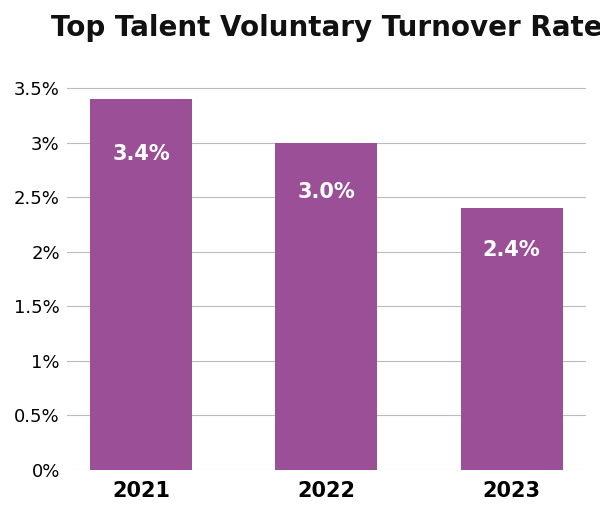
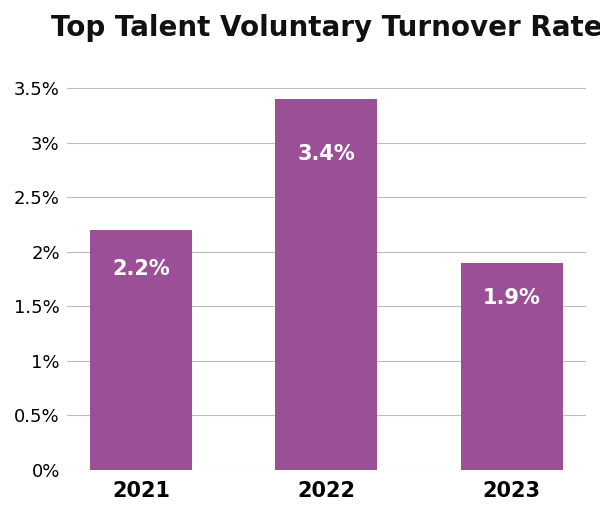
2021: 3.4% -> 2.2%
2022: 3.0% -> 3.4%
2023: 2.4% -> 1.9%
